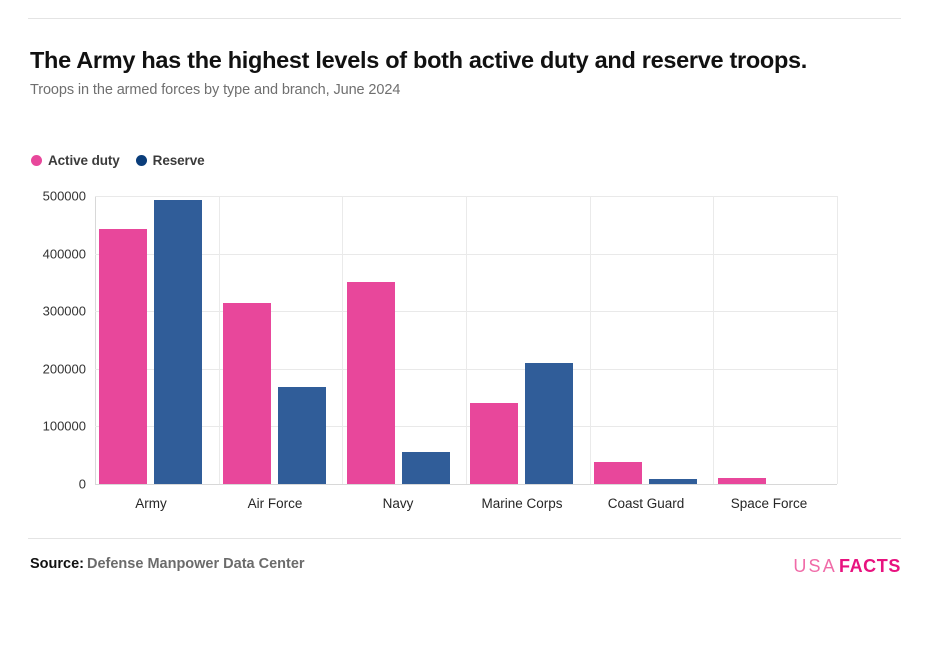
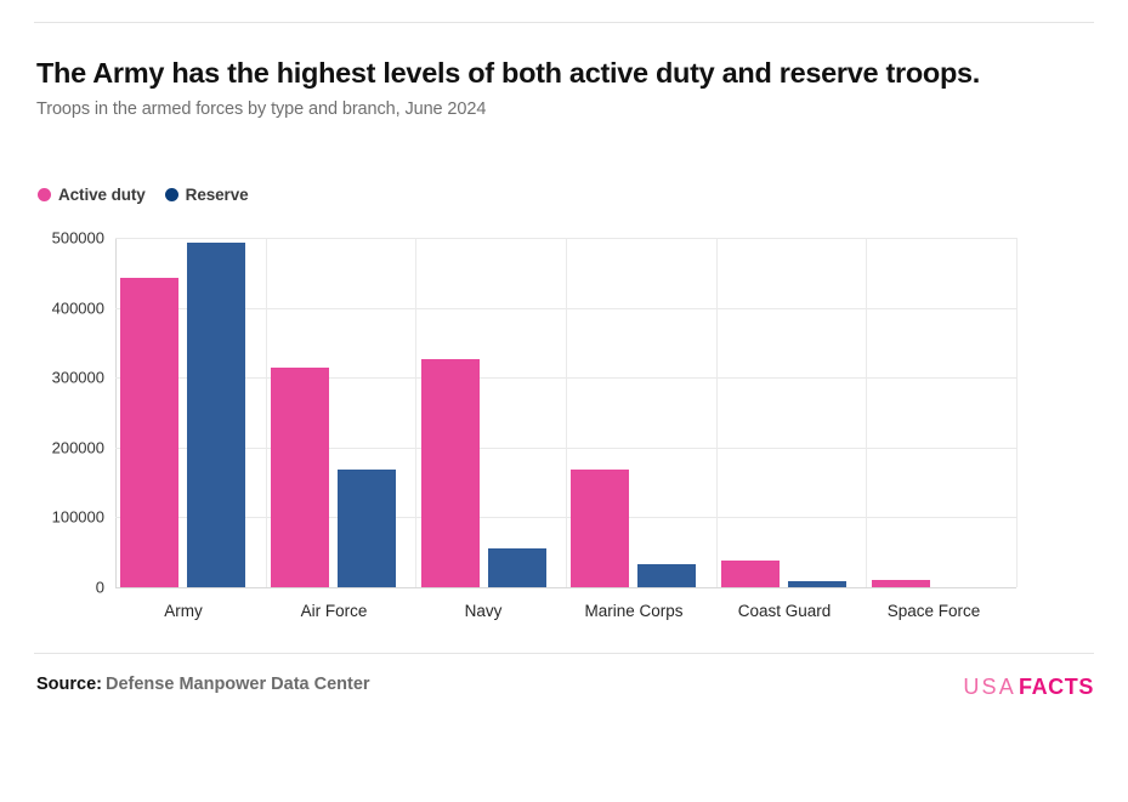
Active duty/Navy: 350000 -> 330000
Active duty/Marine Corps: 140000 -> 170000
Reserve/Marine Corps: 210000 -> 30000
